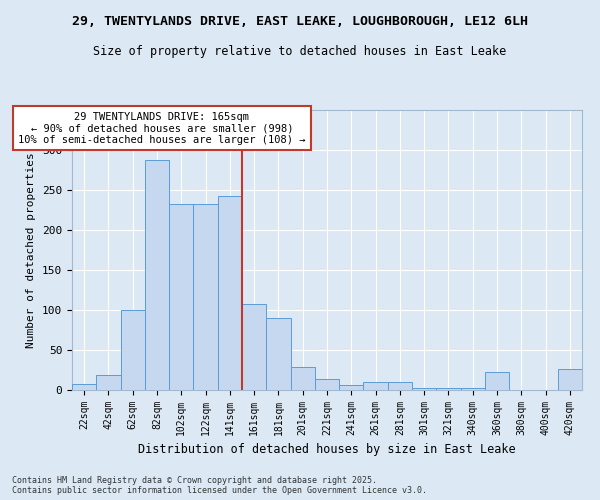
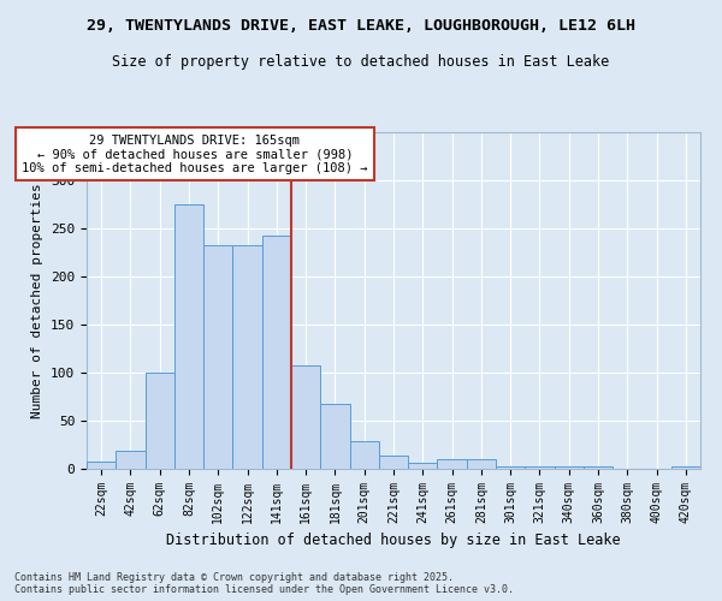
82sqm: 288 -> 275
181sqm: 90 -> 68
360sqm: 22 -> 2
420sqm: 26 -> 2
